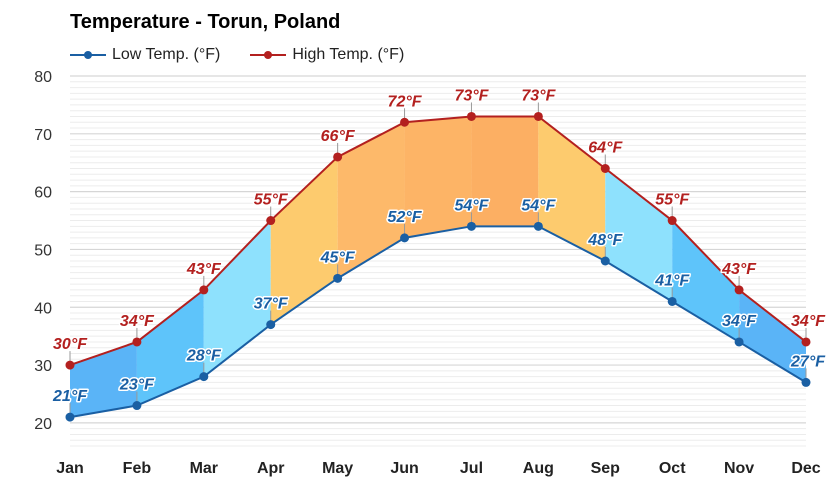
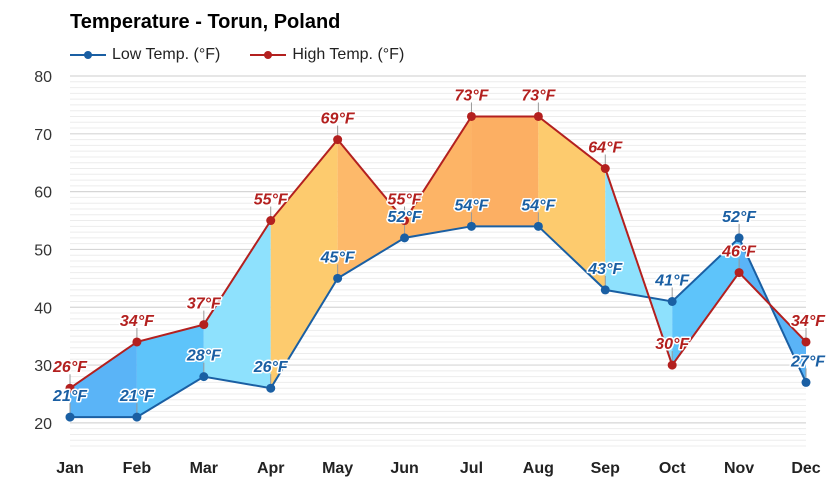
High Temp. (°F)/Jan: 30°F -> 26°F
Low Temp. (°F)/Feb: 23°F -> 21°F
High Temp. (°F)/Mar: 43°F -> 37°F
Low Temp. (°F)/Apr: 37°F -> 26°F
High Temp. (°F)/May: 66°F -> 69°F
High Temp. (°F)/Jun: 72°F -> 55°F
Low Temp. (°F)/Sep: 48°F -> 43°F
High Temp. (°F)/Oct: 55°F -> 30°F
Low Temp. (°F)/Nov: 34°F -> 52°F
High Temp. (°F)/Nov: 43°F -> 46°F
